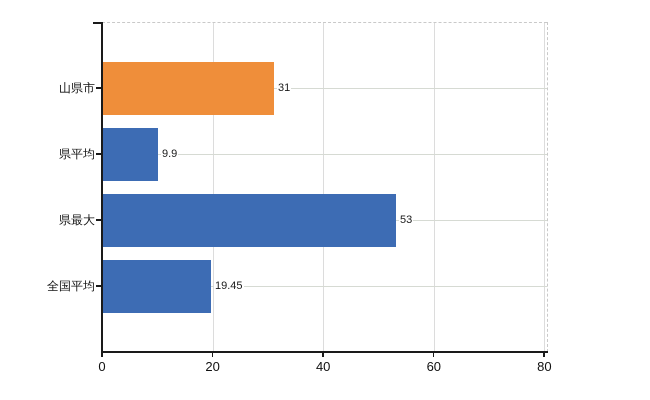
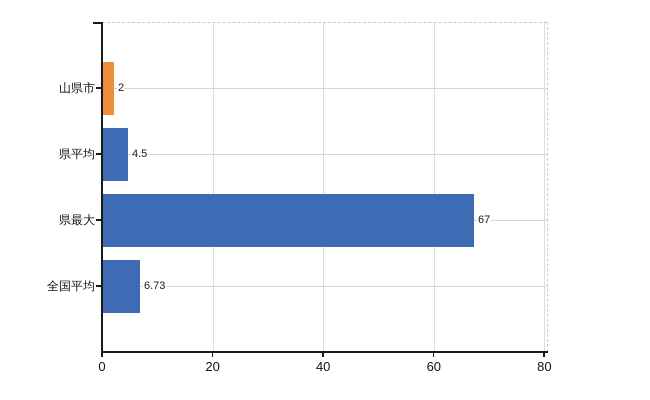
山県市: 31 -> 2
県平均: 9.9 -> 4.5
県最大: 53 -> 67
全国平均: 19.45 -> 6.73
